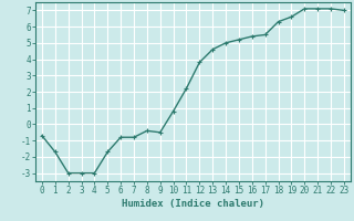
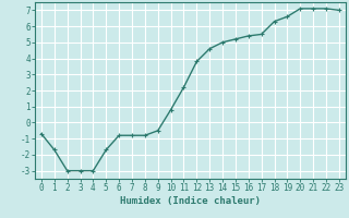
8: -0.4 -> -0.8
